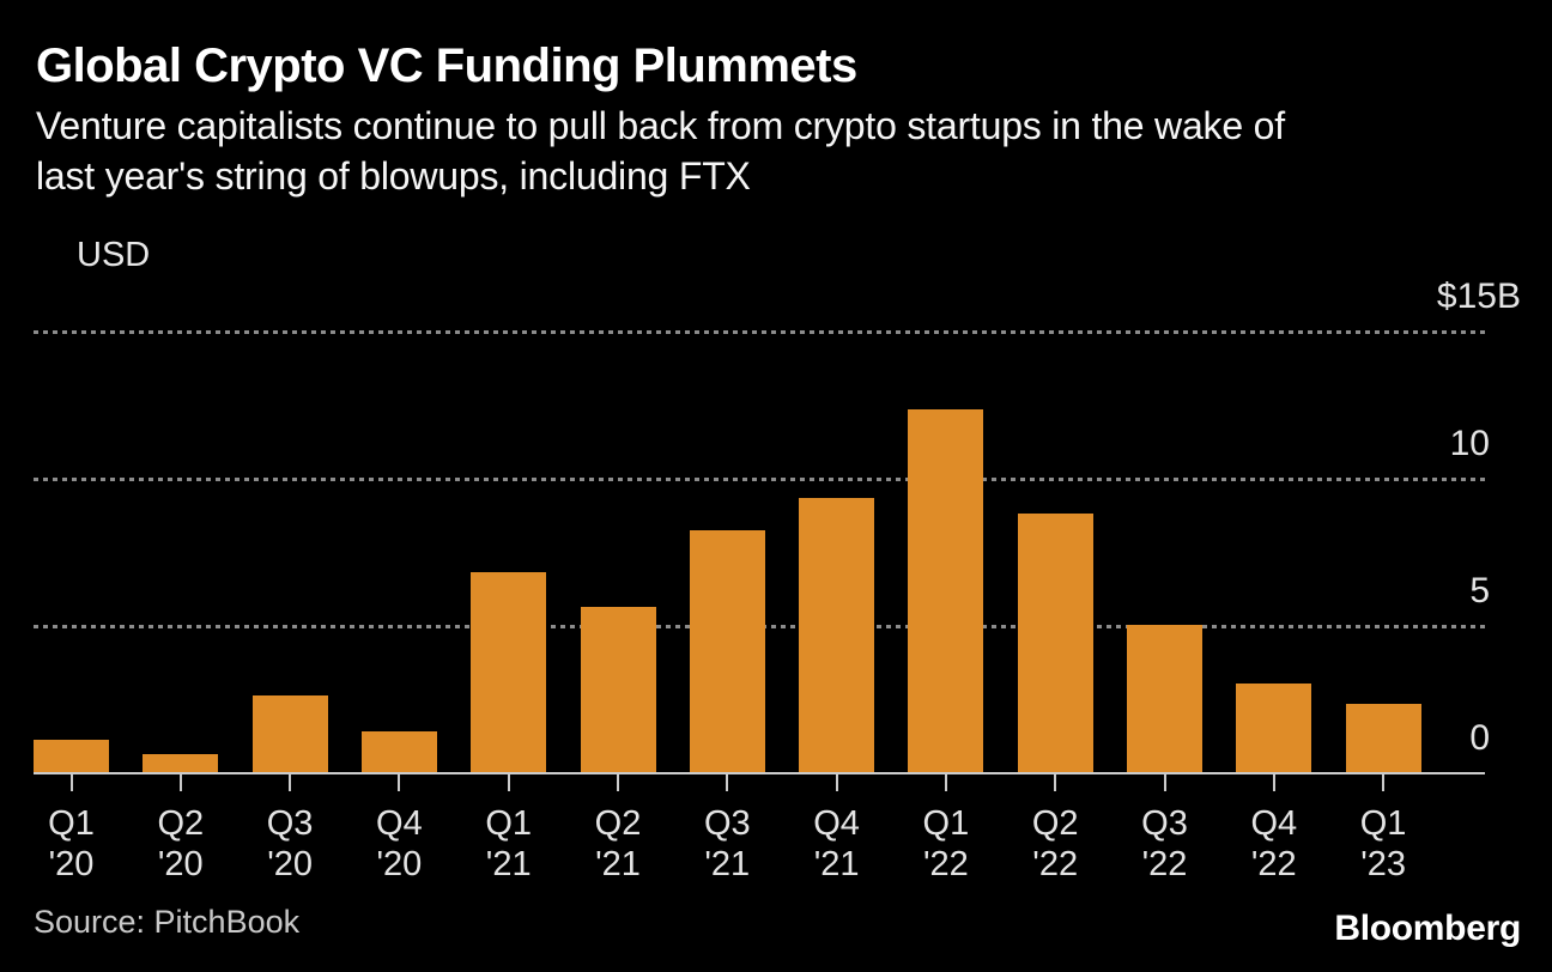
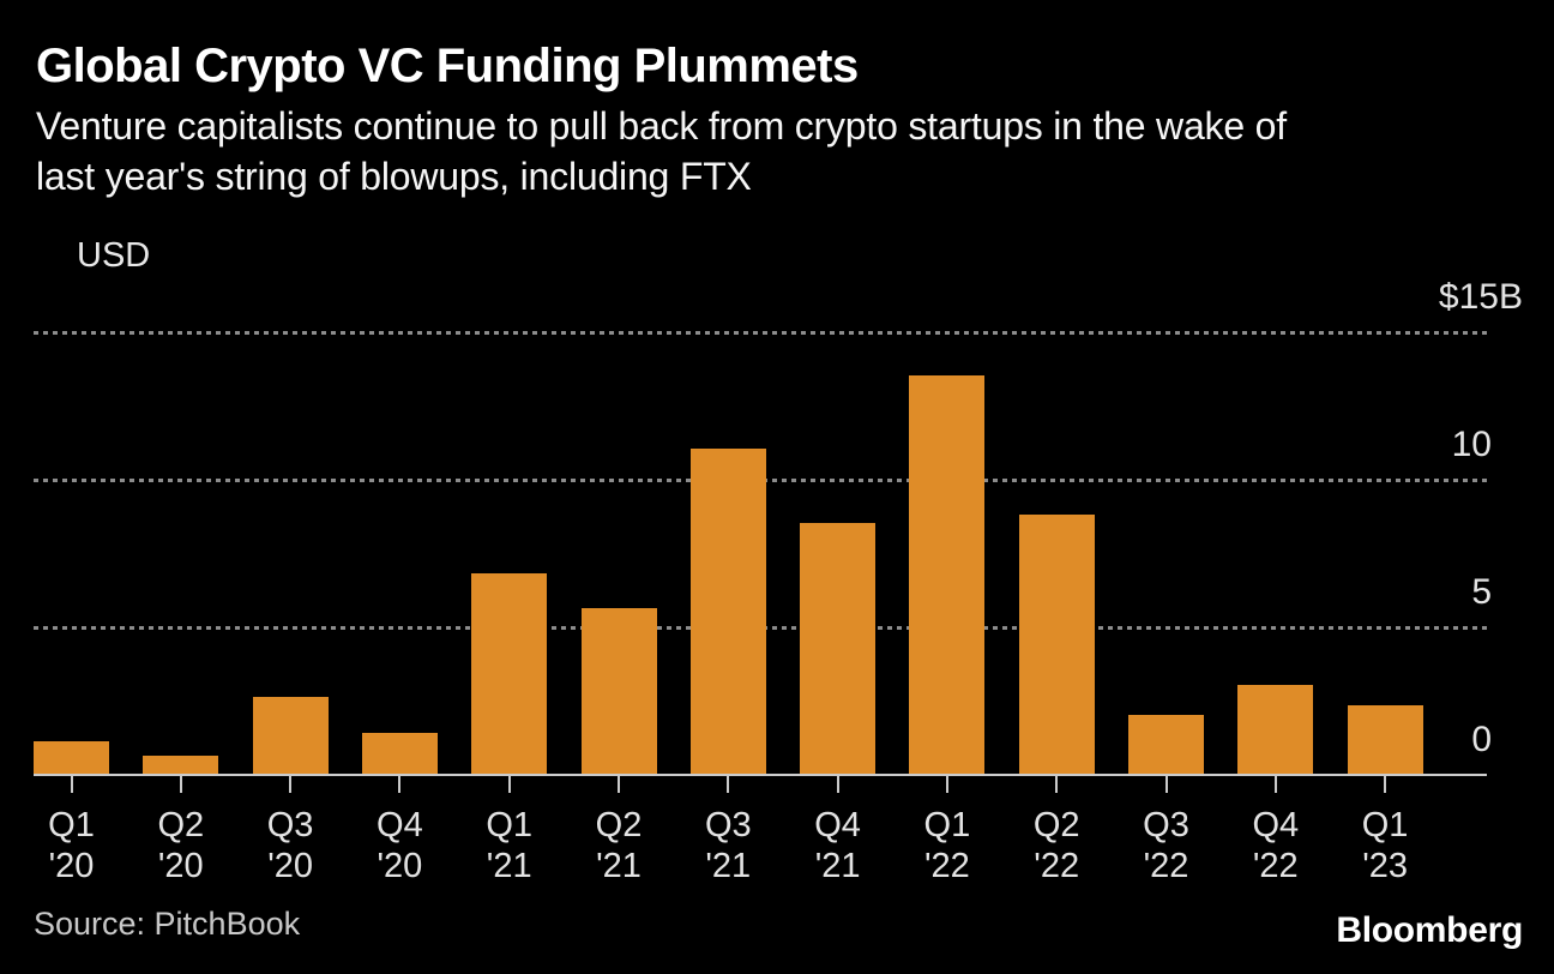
Q3 '21: 8.2 -> 11.0
Q4 '21: 9.3 -> 8.5
Q1 '22: 12.3 -> 13.5
Q3 '22: 5.0 -> 2.0
